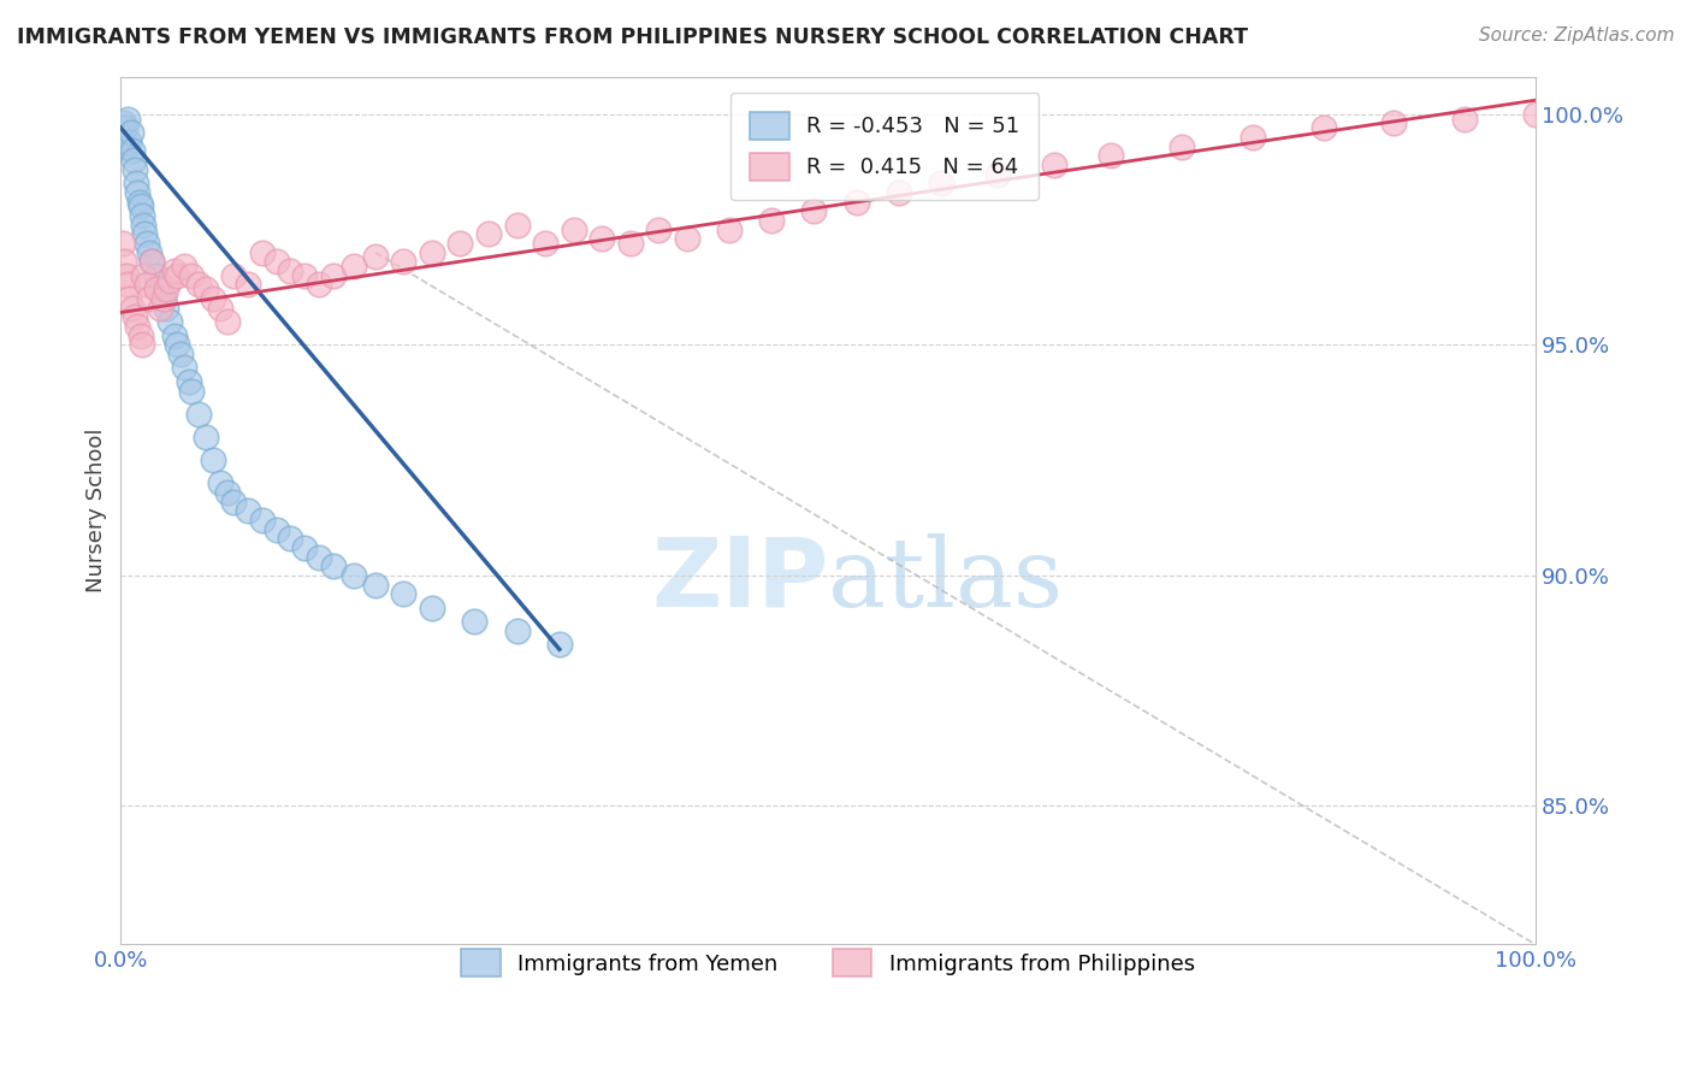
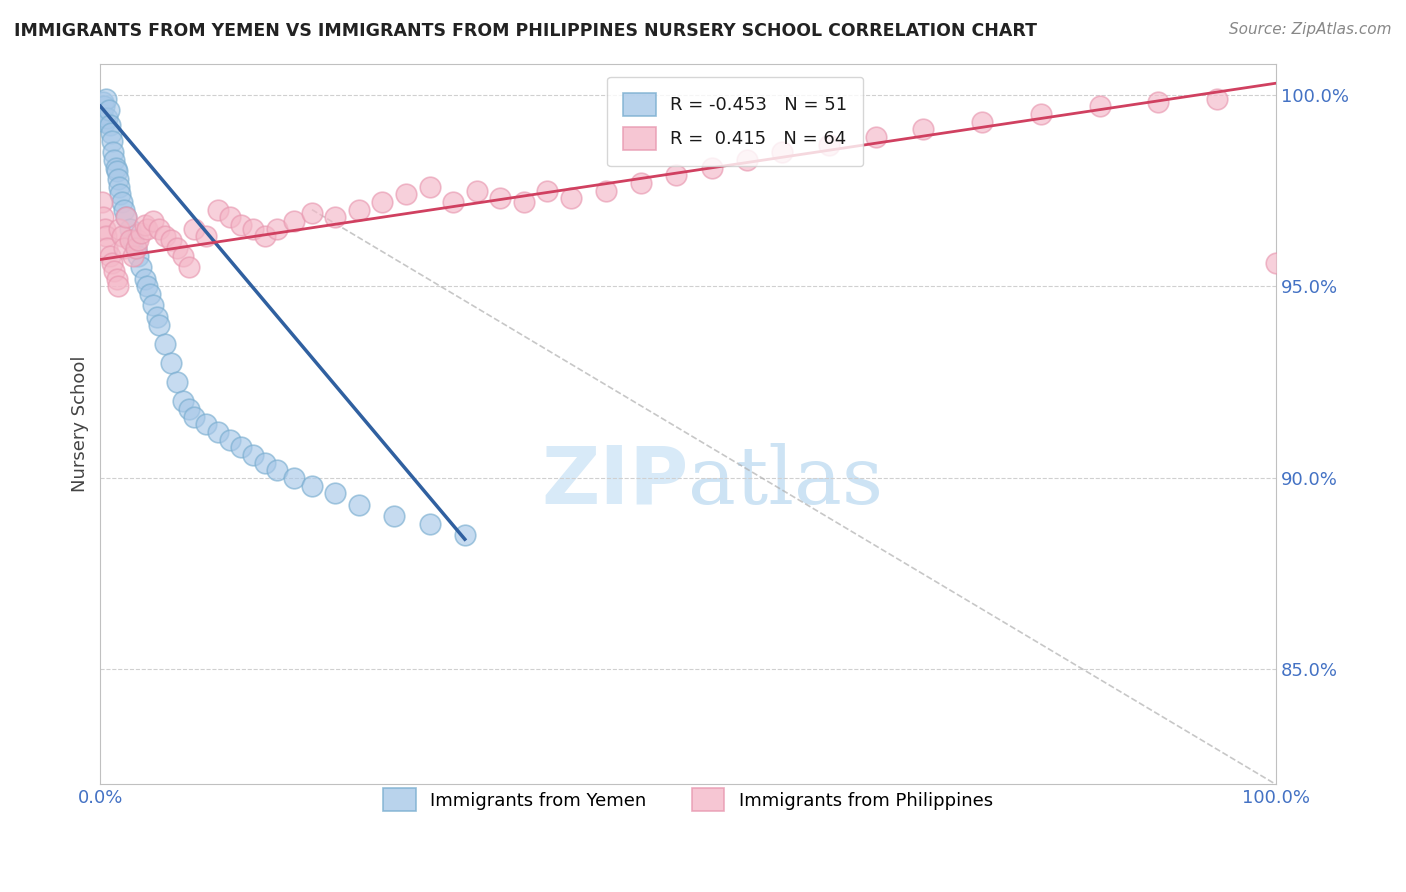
Immigrants from Philippines/100.0%: 100.0% -> 95.6%
